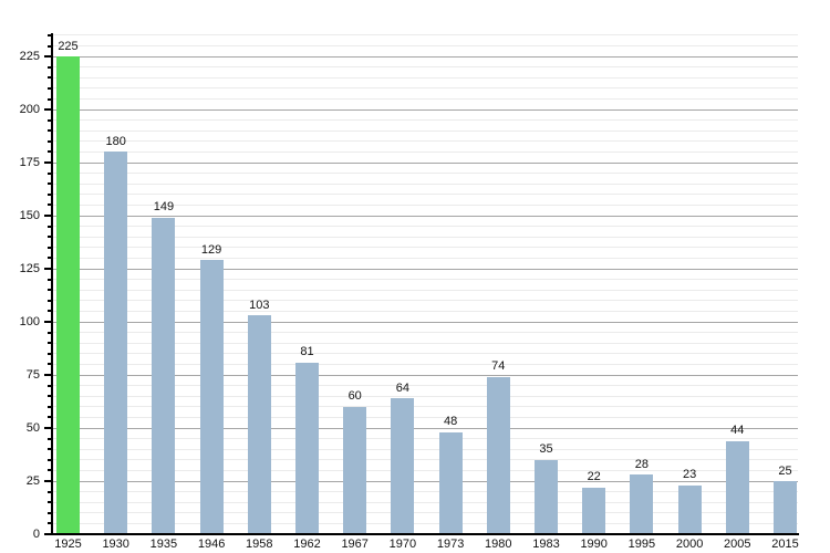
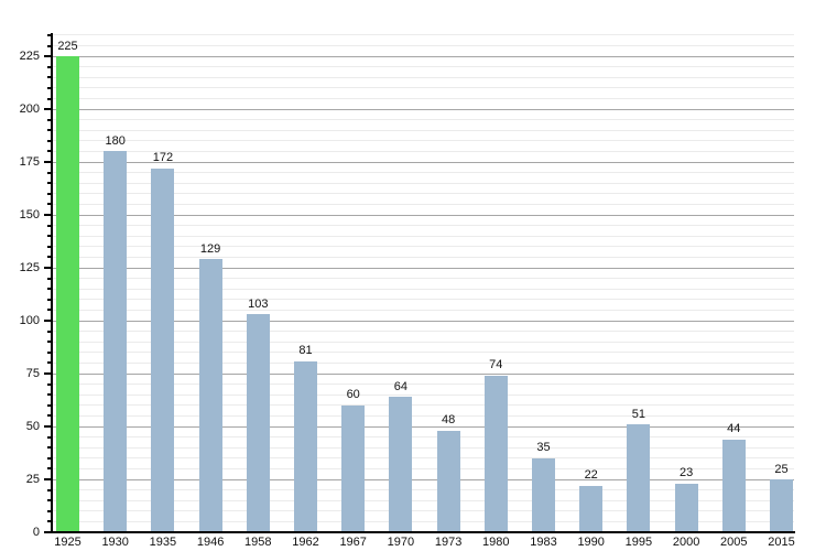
1935: 149 -> 172
1995: 28 -> 51
